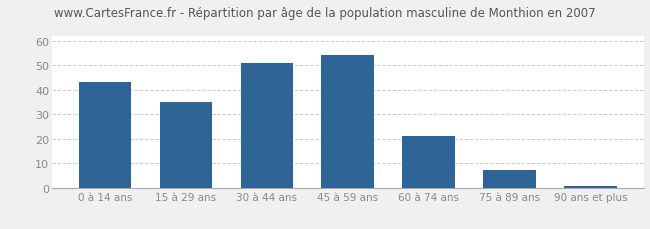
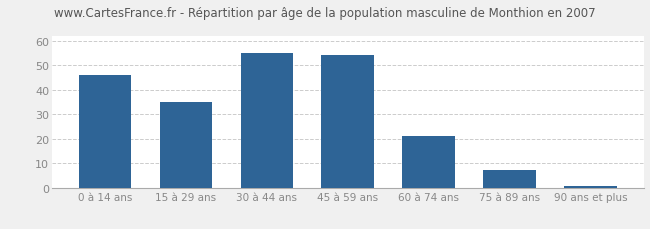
0 à 14 ans: 43.0 -> 46.0
30 à 44 ans: 51.0 -> 55.0
